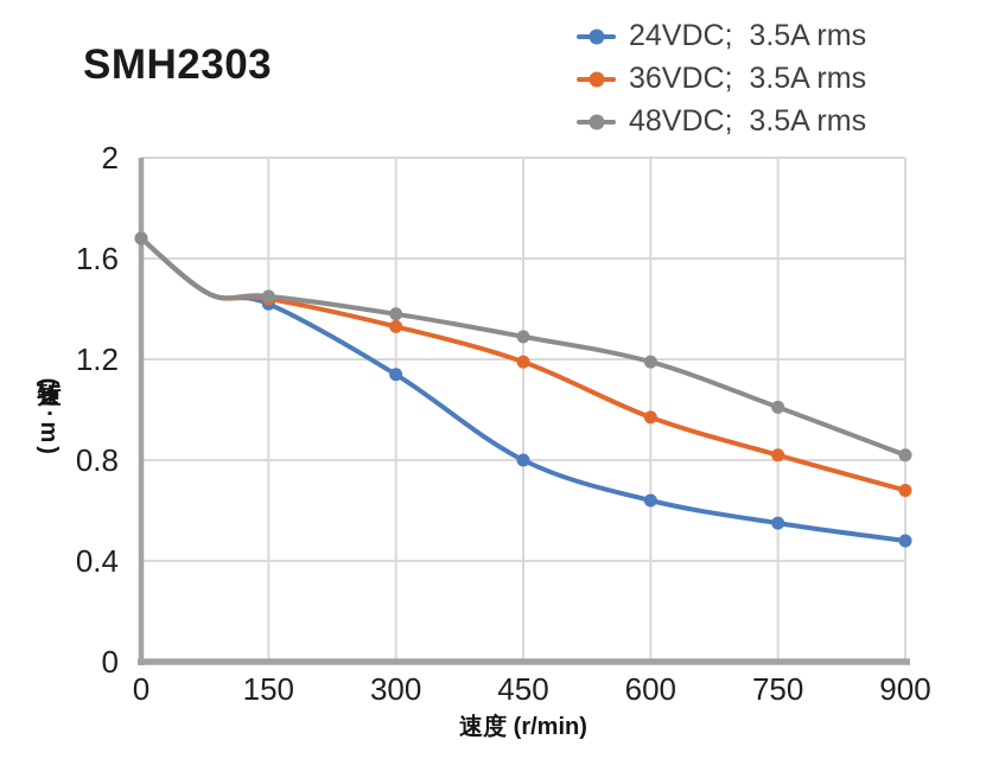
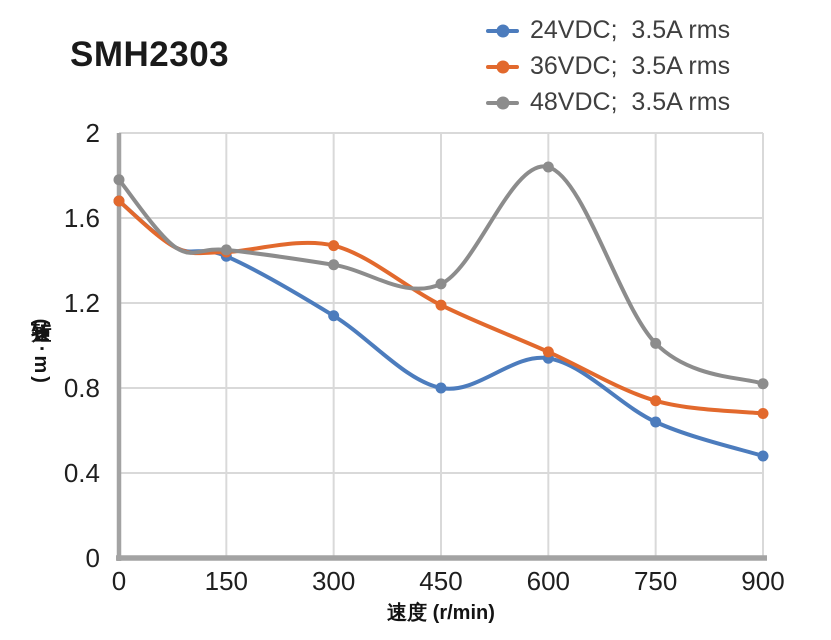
48VDC; 3.5A rms/0: 1.68 -> 1.78
36VDC; 3.5A rms/300: 1.33 -> 1.47
24VDC; 3.5A rms/600: 0.64 -> 0.94
48VDC; 3.5A rms/600: 1.19 -> 1.84
24VDC; 3.5A rms/750: 0.55 -> 0.64
36VDC; 3.5A rms/750: 0.82 -> 0.74
